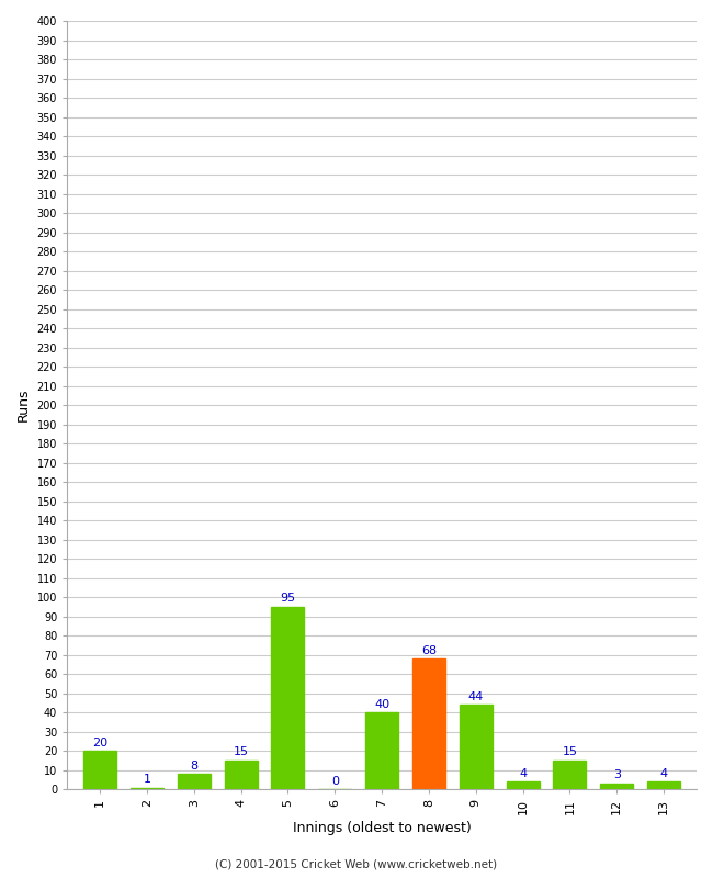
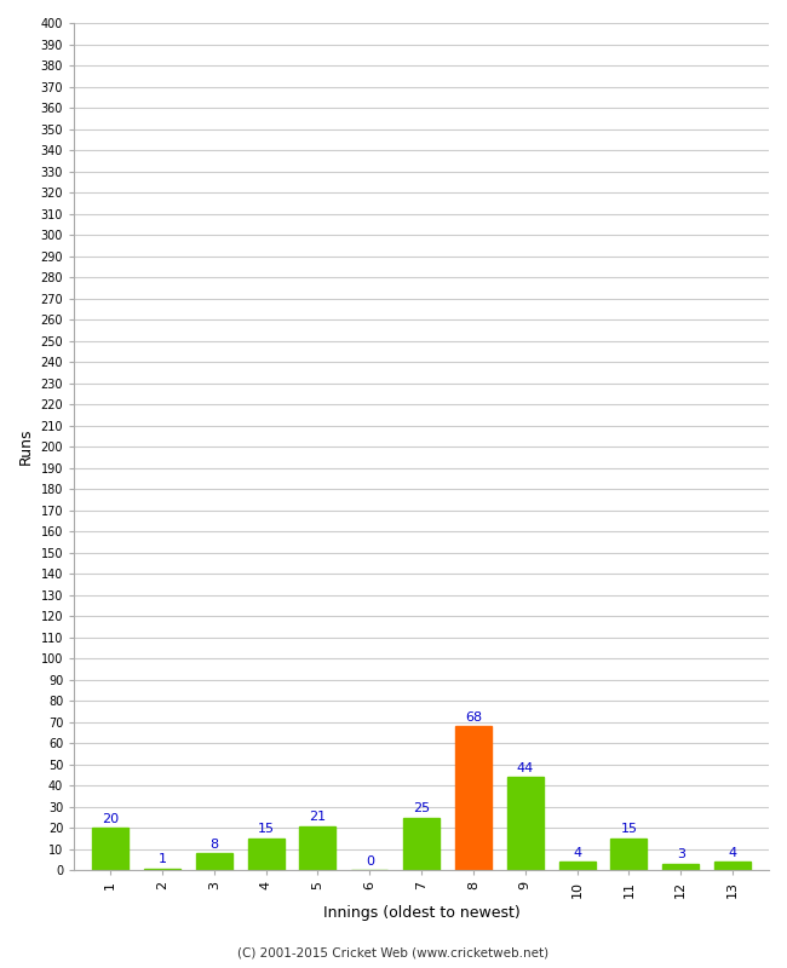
5: 95 -> 21
7: 40 -> 25
